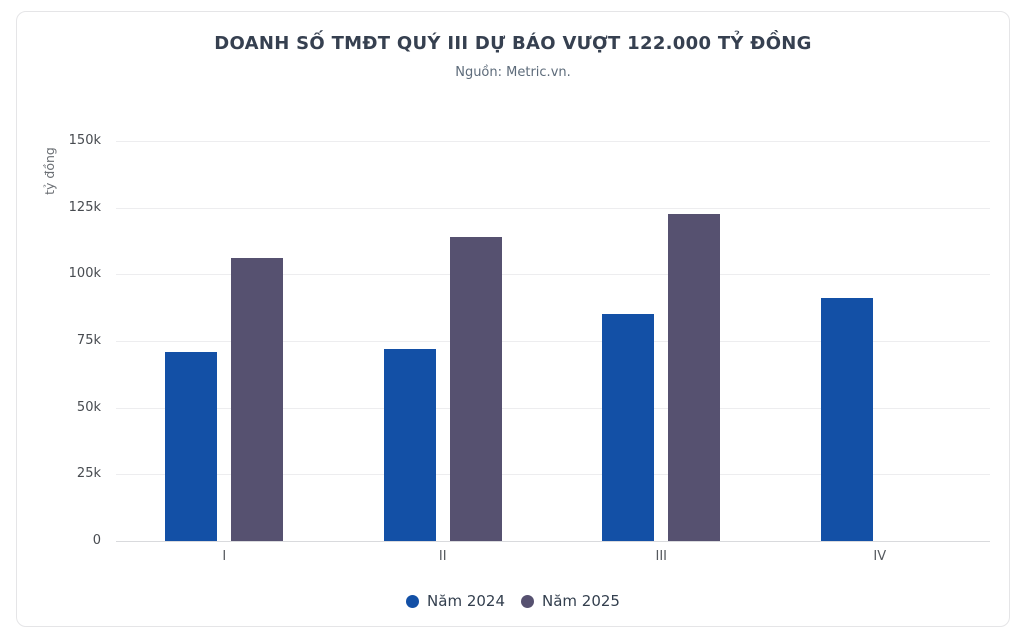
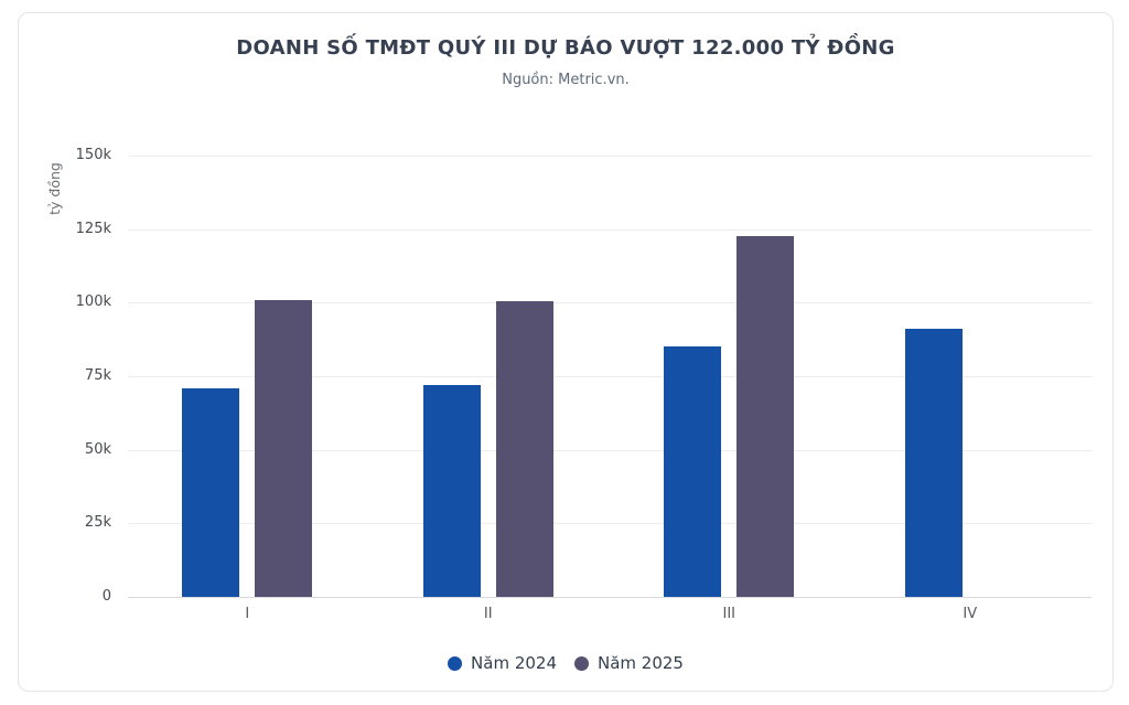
Năm 2025/I: 106k -> 101k
Năm 2025/II: 114k -> 100k
